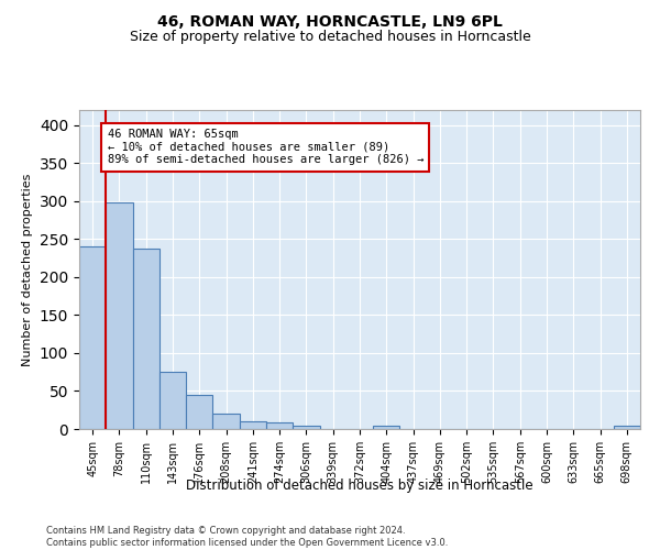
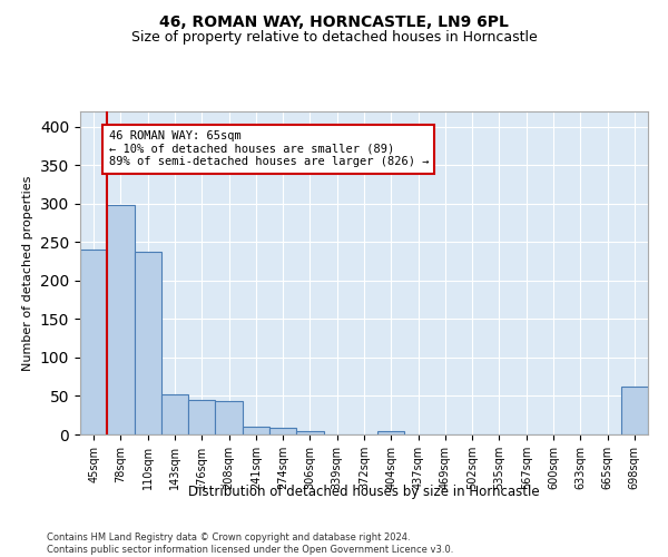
143sqm: 75 -> 52
208sqm: 20 -> 44
698sqm: 4 -> 62
